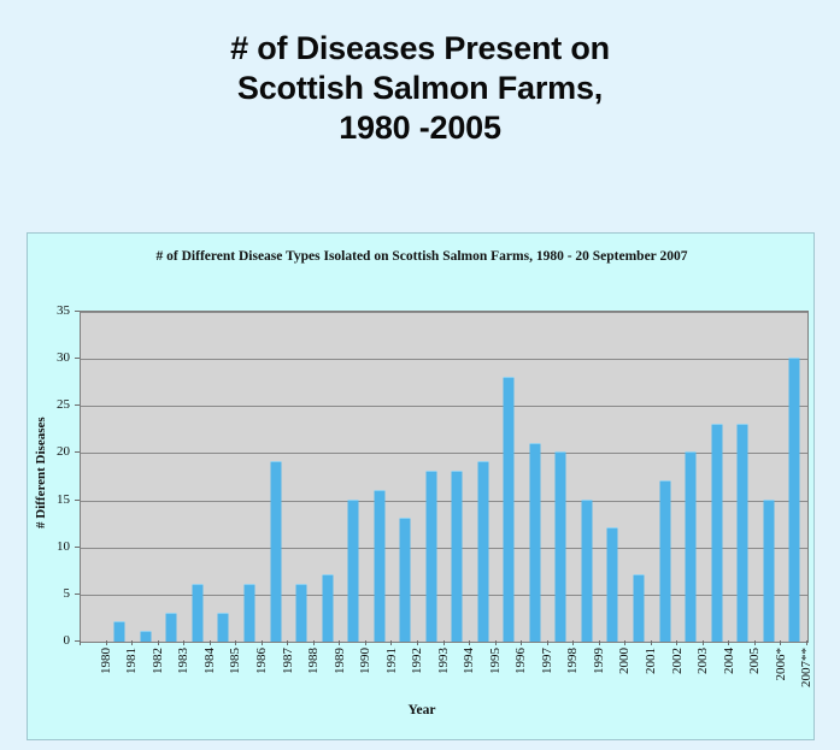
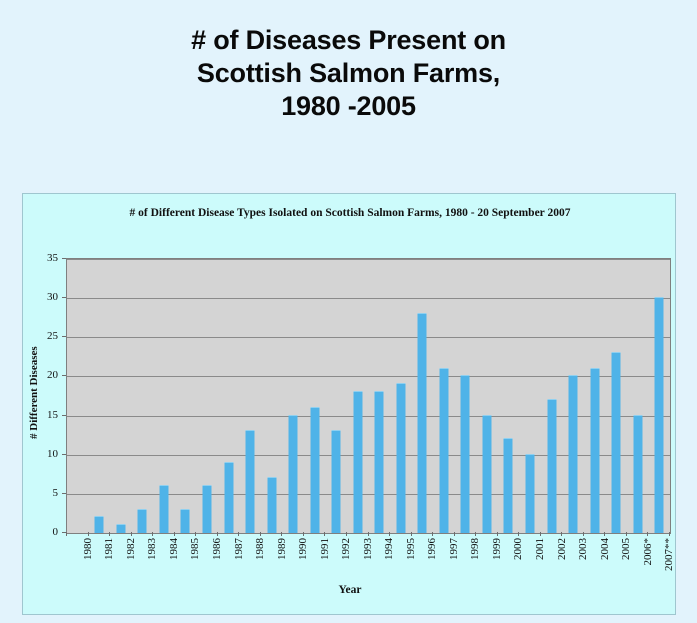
1987: 19 -> 9
1988: 6 -> 13
2001: 7 -> 10
2004: 23 -> 21
